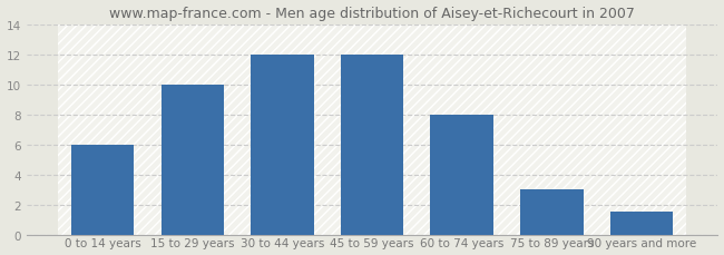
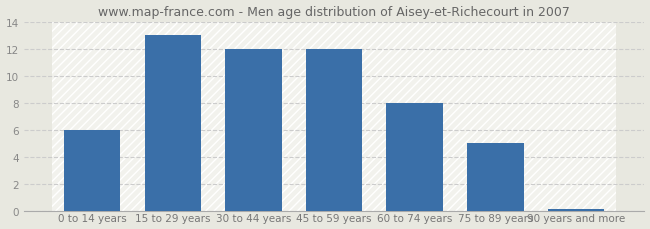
15 to 29 years: 10.0 -> 13.0
75 to 89 years: 3.0 -> 5.0
90 years and more: 1.5 -> 0.1
